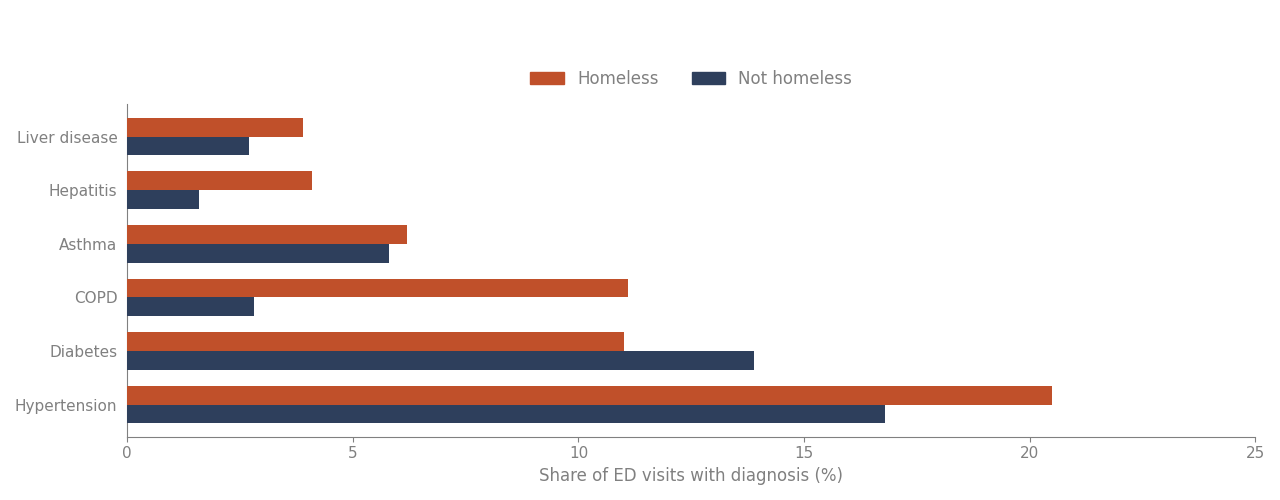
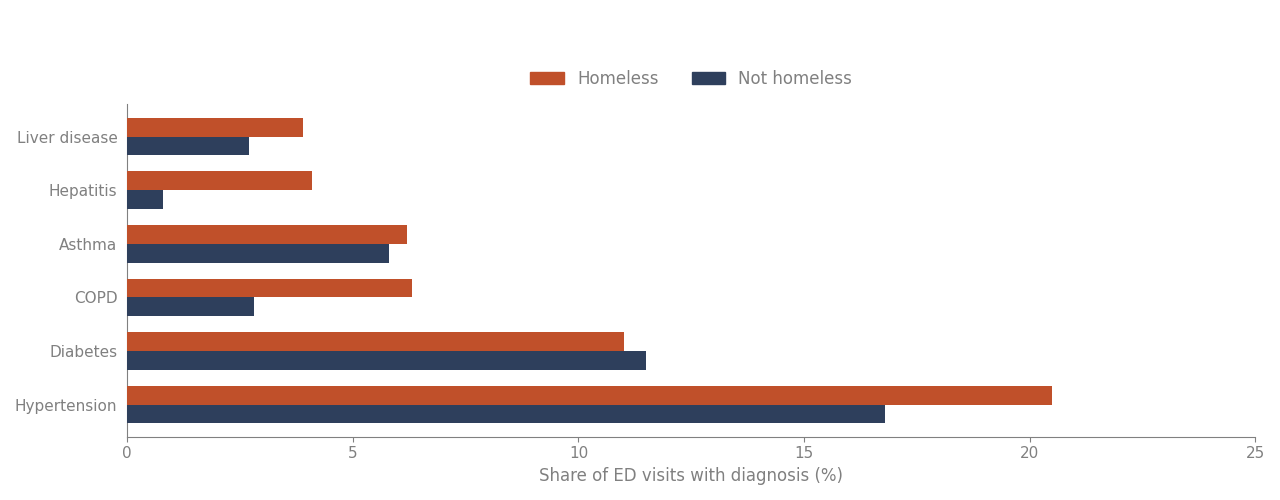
Not homeless/Hepatitis: 1.6 -> 0.8
Homeless/COPD: 11.1 -> 6.3
Not homeless/Diabetes: 13.9 -> 11.5
